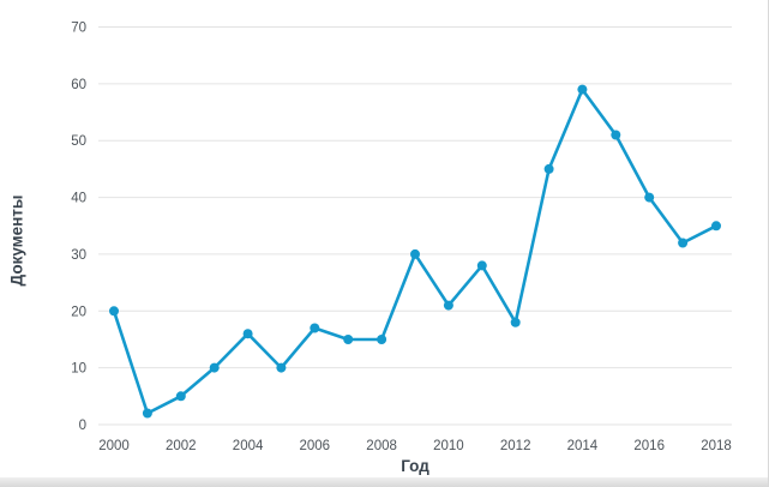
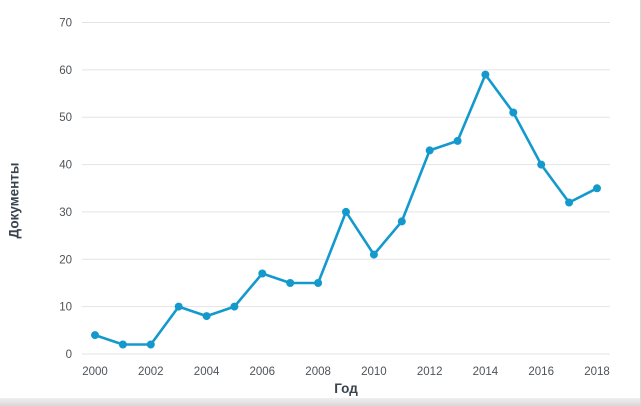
2000: 20 -> 4
2002: 5 -> 2
2004: 16 -> 8
2012: 18 -> 43
